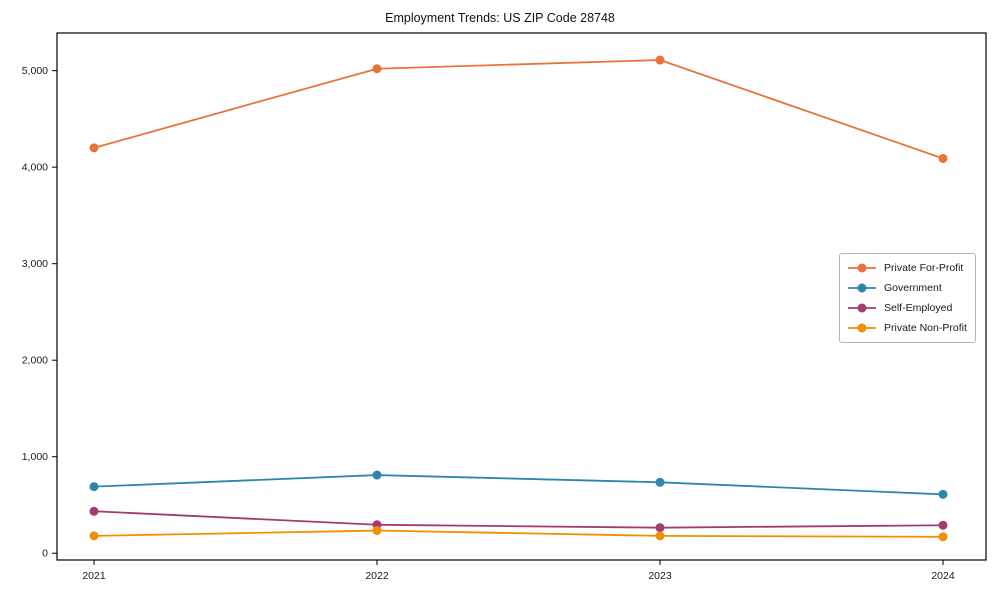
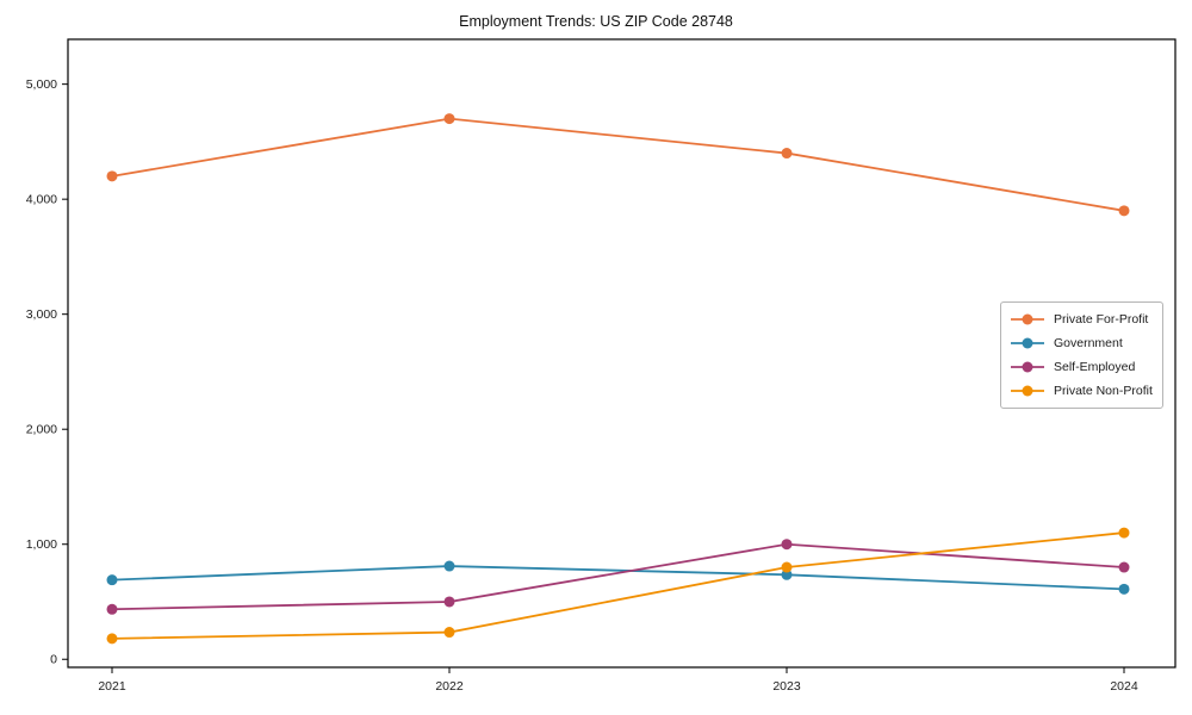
Private For-Profit/2022: 5000 -> 4700
Self-Employed/2022: 300 -> 500
Private For-Profit/2023: 5100 -> 4400
Self-Employed/2023: 300 -> 1000
Private Non-Profit/2023: 200 -> 800
Private For-Profit/2024: 4100 -> 3900
Self-Employed/2024: 300 -> 800
Private Non-Profit/2024: 200 -> 1100
